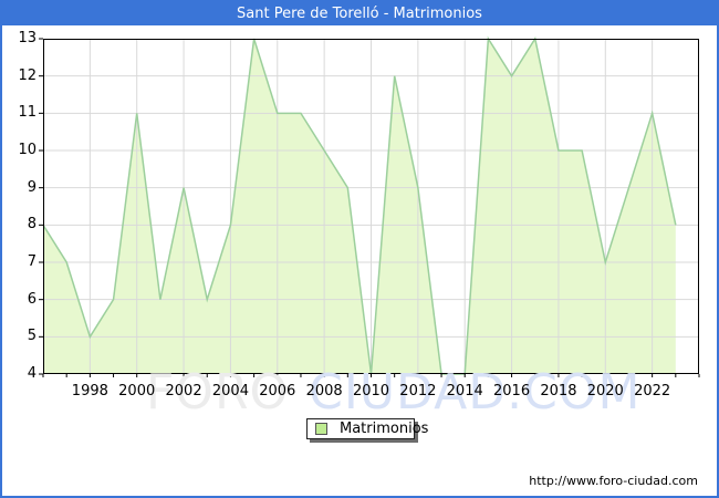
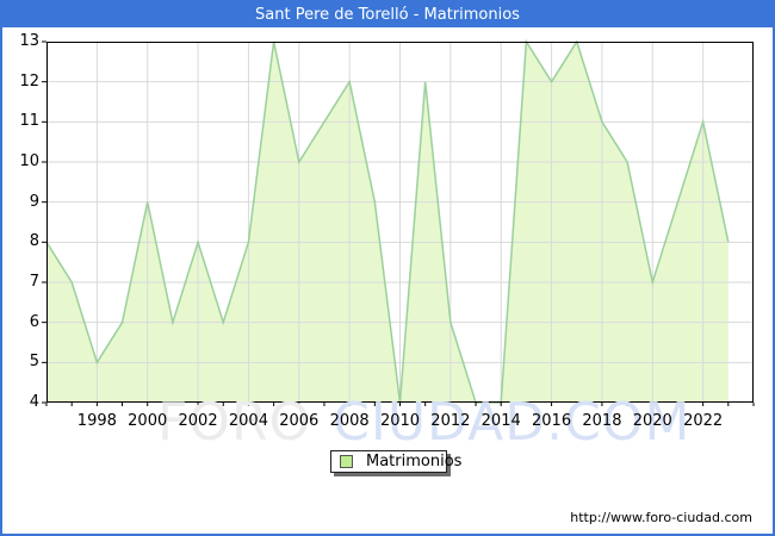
2000: 11 -> 9
2002: 9 -> 8
2006: 11 -> 10
2008: 10 -> 12
2012: 9 -> 6
2018: 10 -> 11
